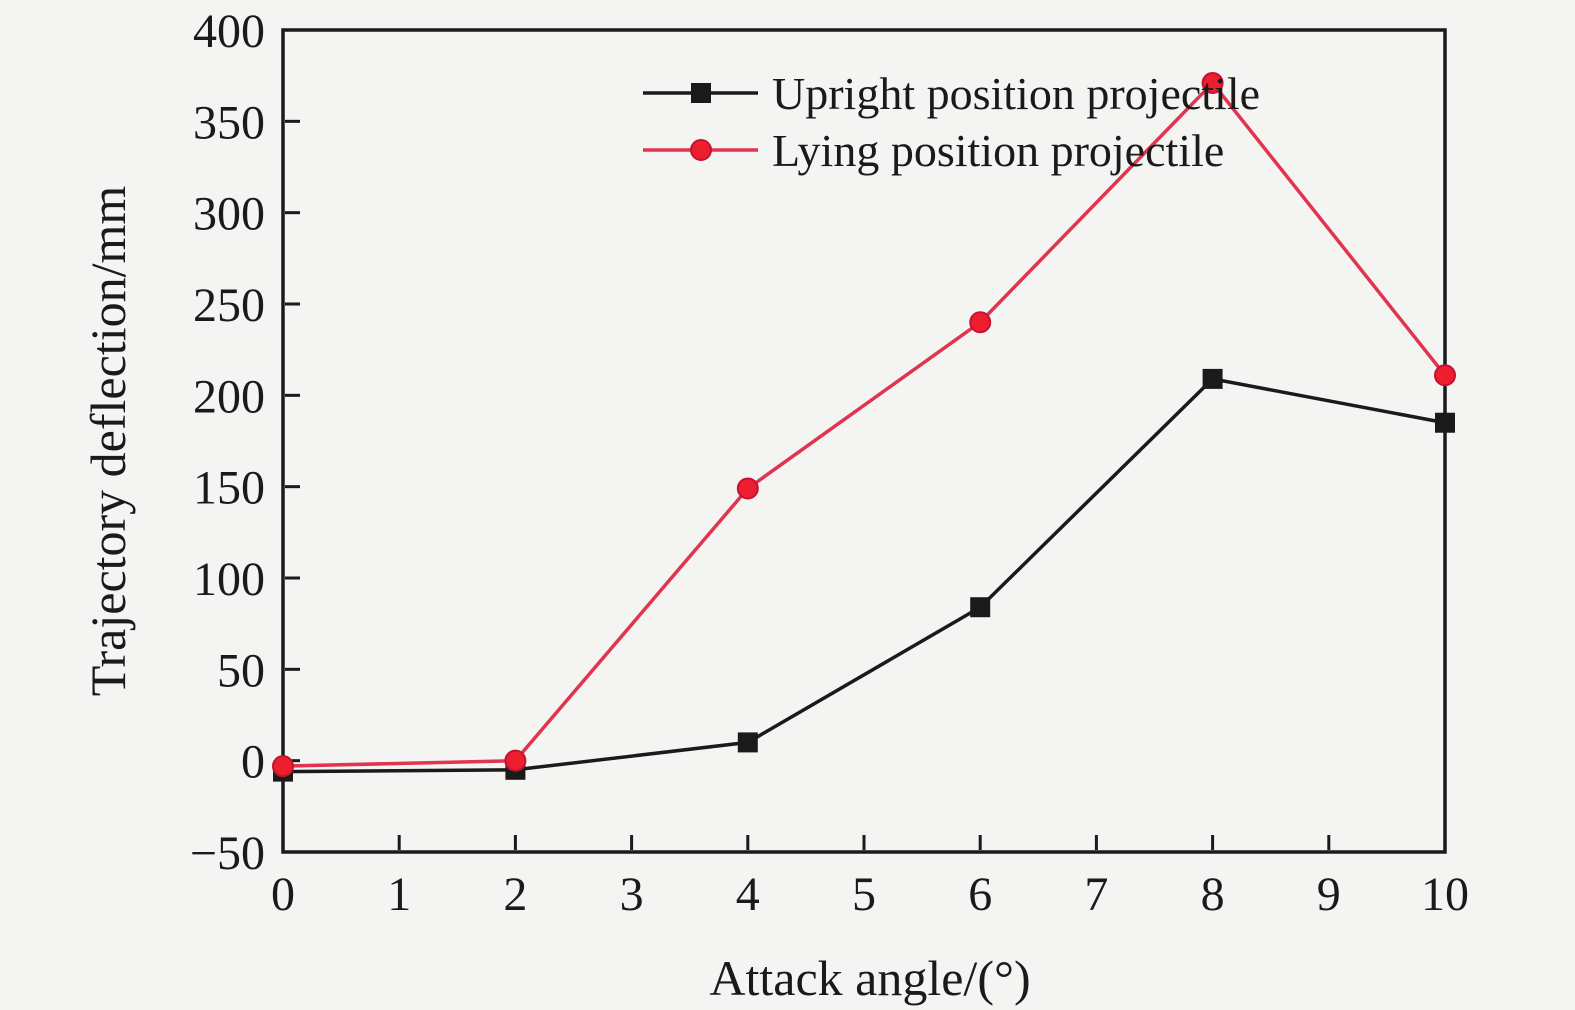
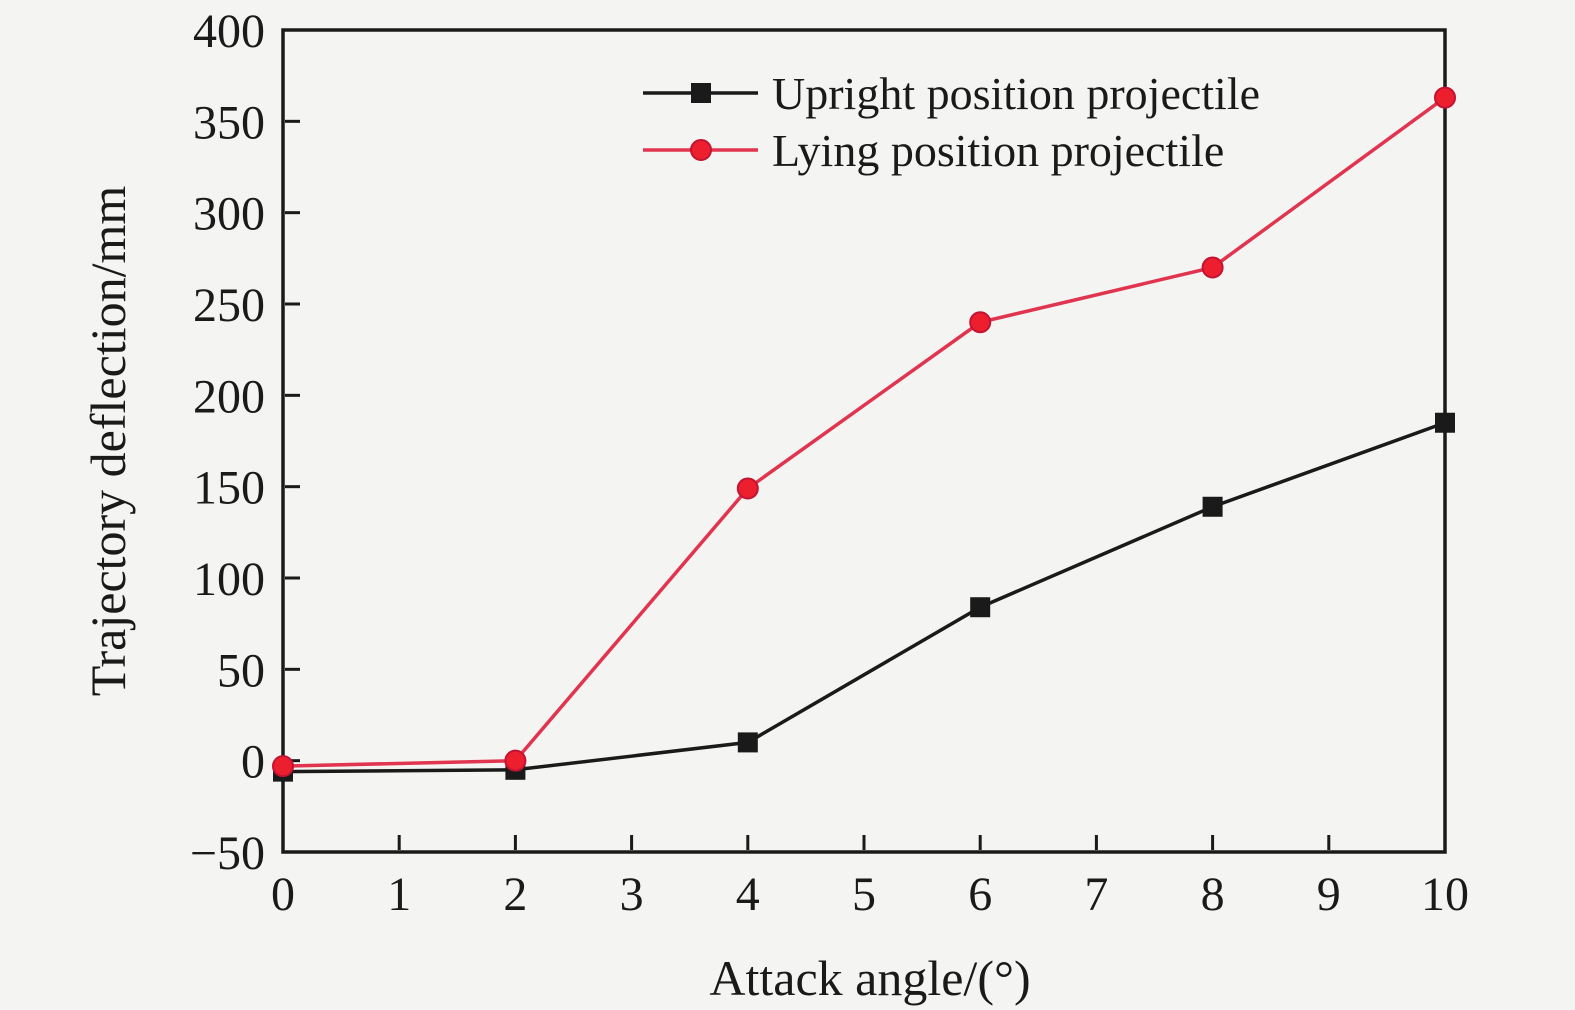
Upright position projectile/8: 209 -> 139
Lying position projectile/8: 371 -> 270
Lying position projectile/10: 211 -> 363
